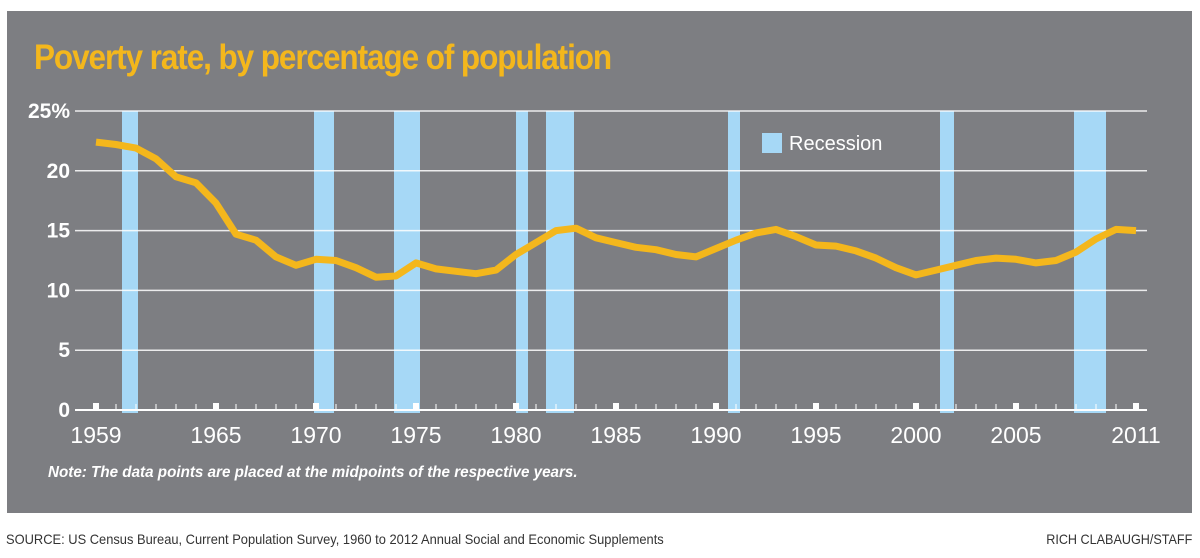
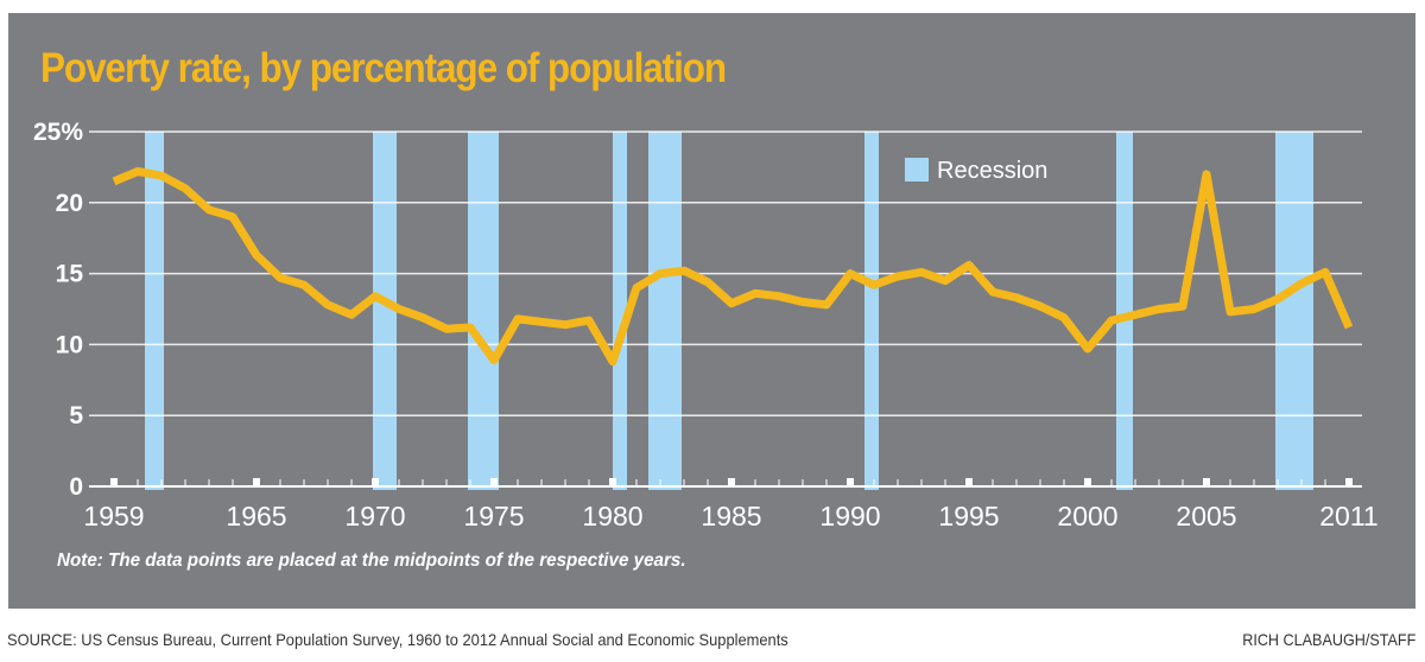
1959: 22.4% -> 21.5%
1965: 17.3% -> 16.3%
1970: 12.6% -> 13.4%
1975: 12.3% -> 8.9%
1980: 13.0% -> 8.8%
1985: 14.0% -> 12.9%
1990: 13.5% -> 15.0%
1995: 13.8% -> 15.6%
2000: 11.3% -> 9.7%
2005: 12.6% -> 22.0%
2011: 15.0% -> 11.2%
